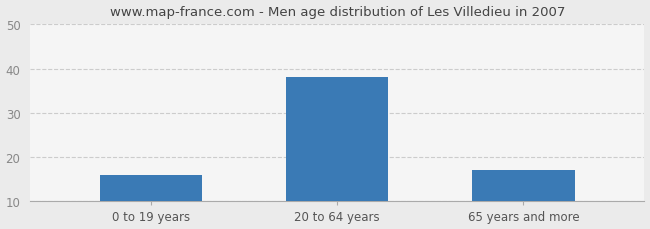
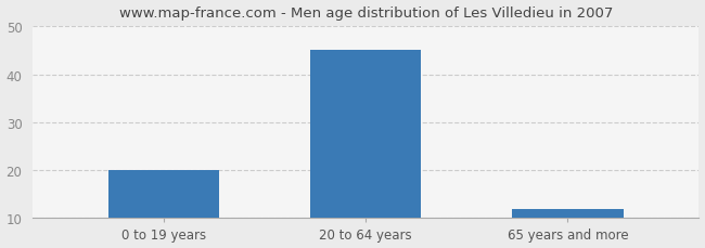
0 to 19 years: 16 -> 20
20 to 64 years: 38 -> 45
65 years and more: 17 -> 12
